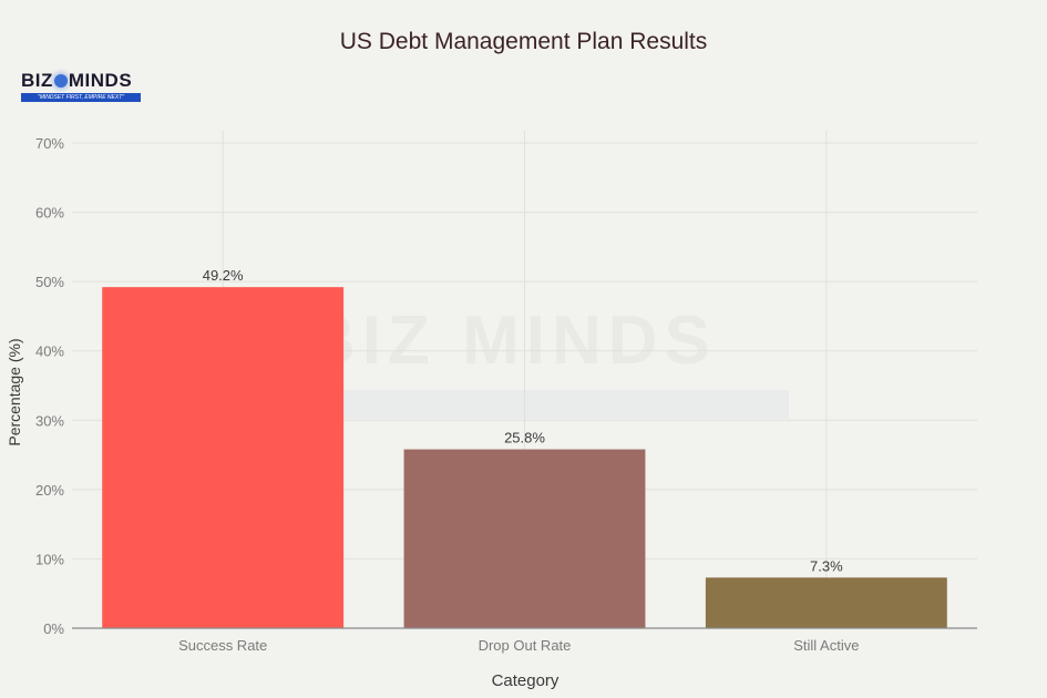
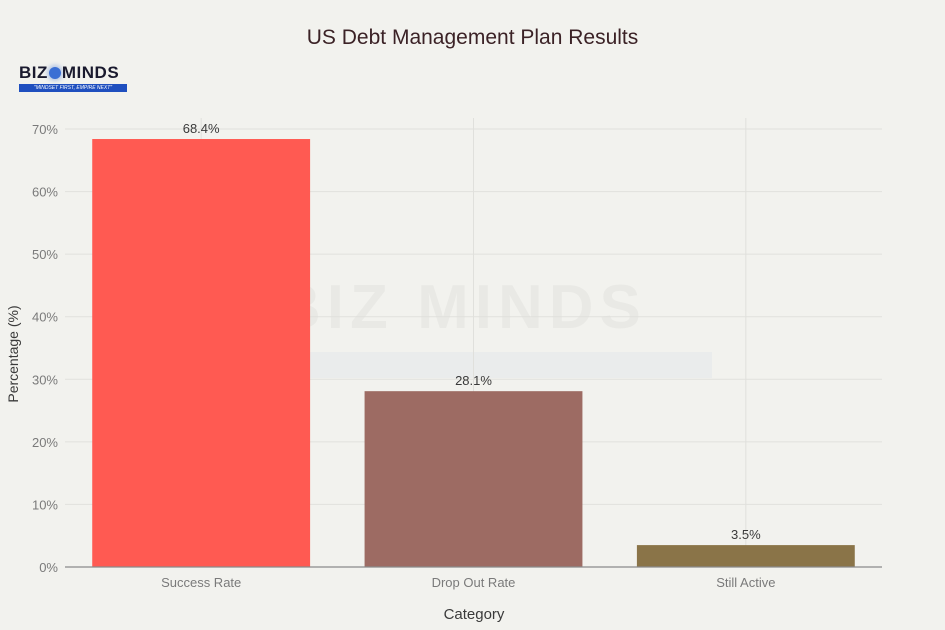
Success Rate: 49.2% -> 68.4%
Drop Out Rate: 25.8% -> 28.1%
Still Active: 7.3% -> 3.5%
